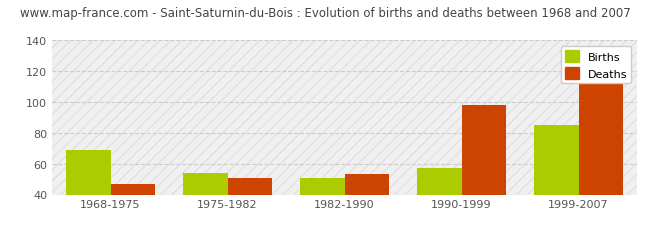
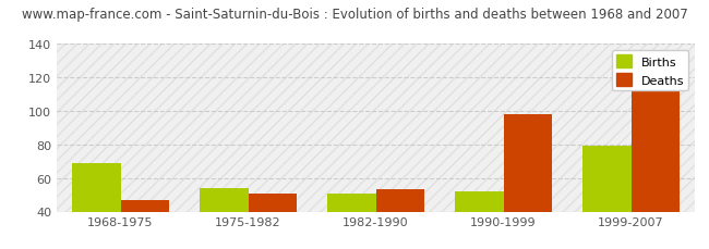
Births/1990-1999: 57 -> 52
Births/1999-2007: 85 -> 79
